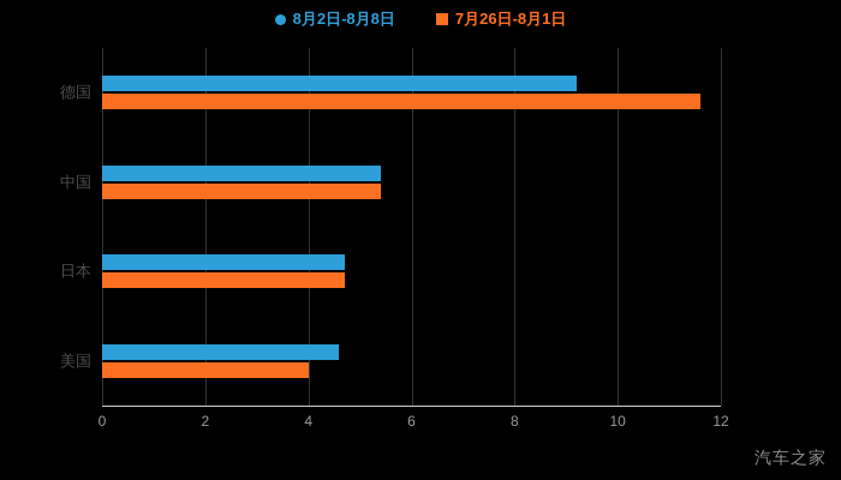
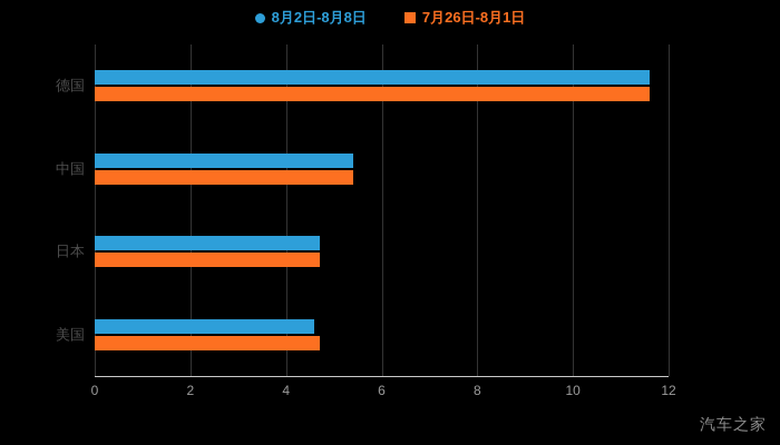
8月2日-8月8日/德国: 9.2 -> 11.6
7月26日-8月1日/美国: 4.0 -> 4.7
